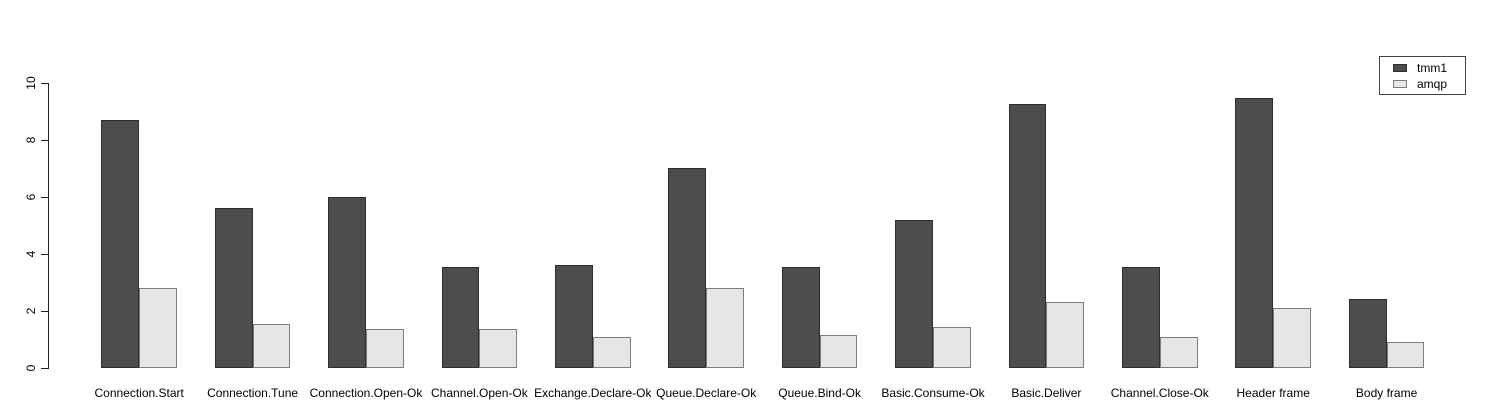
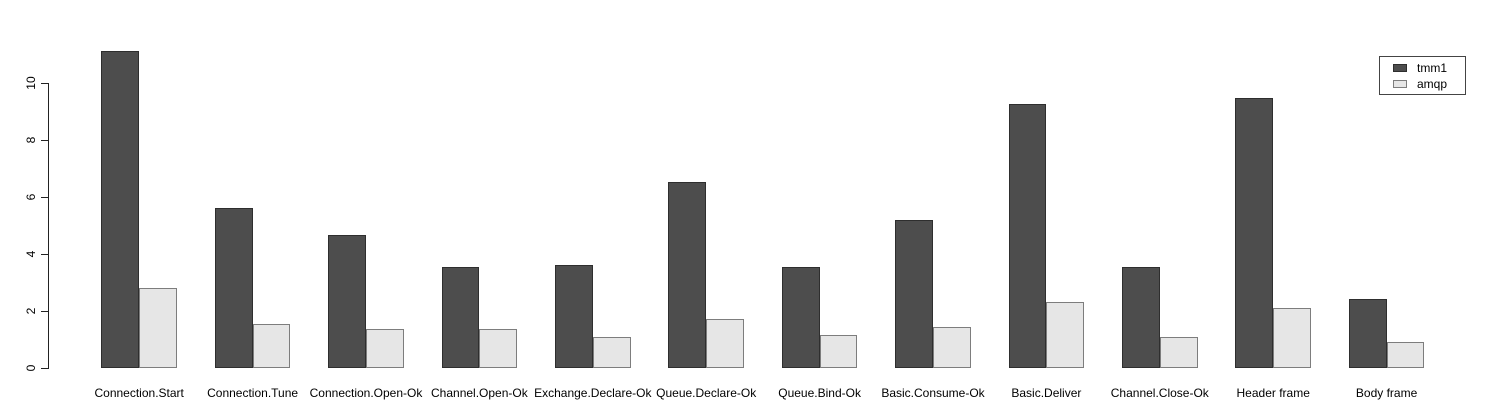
tmm1/Connection.Start: 8.7 -> 11.1
tmm1/Connection.Open-Ok: 6.0 -> 4.7
tmm1/Queue.Declare-Ok: 7.0 -> 6.5
amqp/Queue.Declare-Ok: 2.8 -> 1.7
